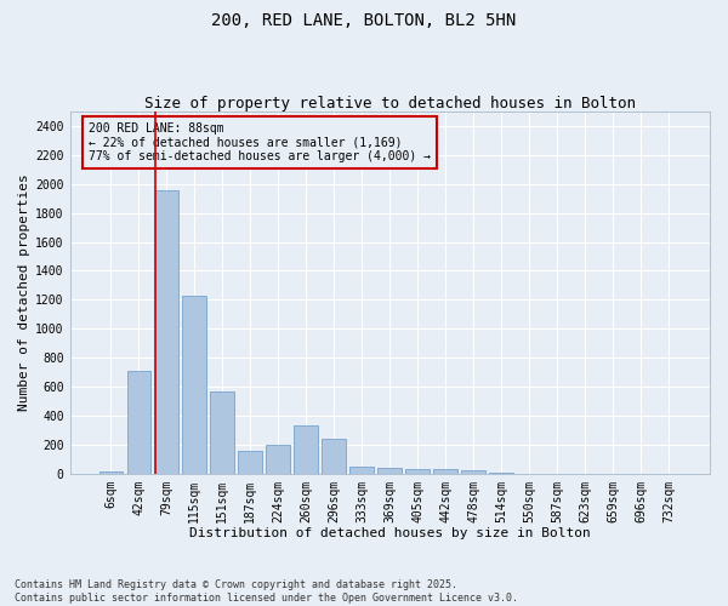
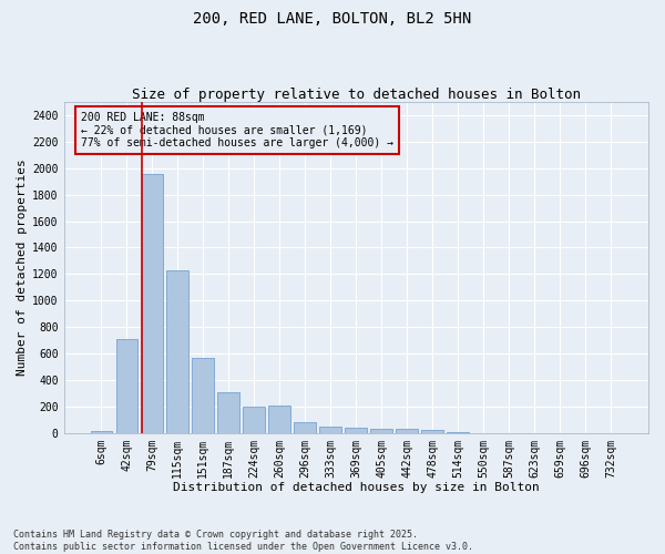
187sqm: 160 -> 300
260sqm: 330 -> 200
296sqm: 240 -> 80
